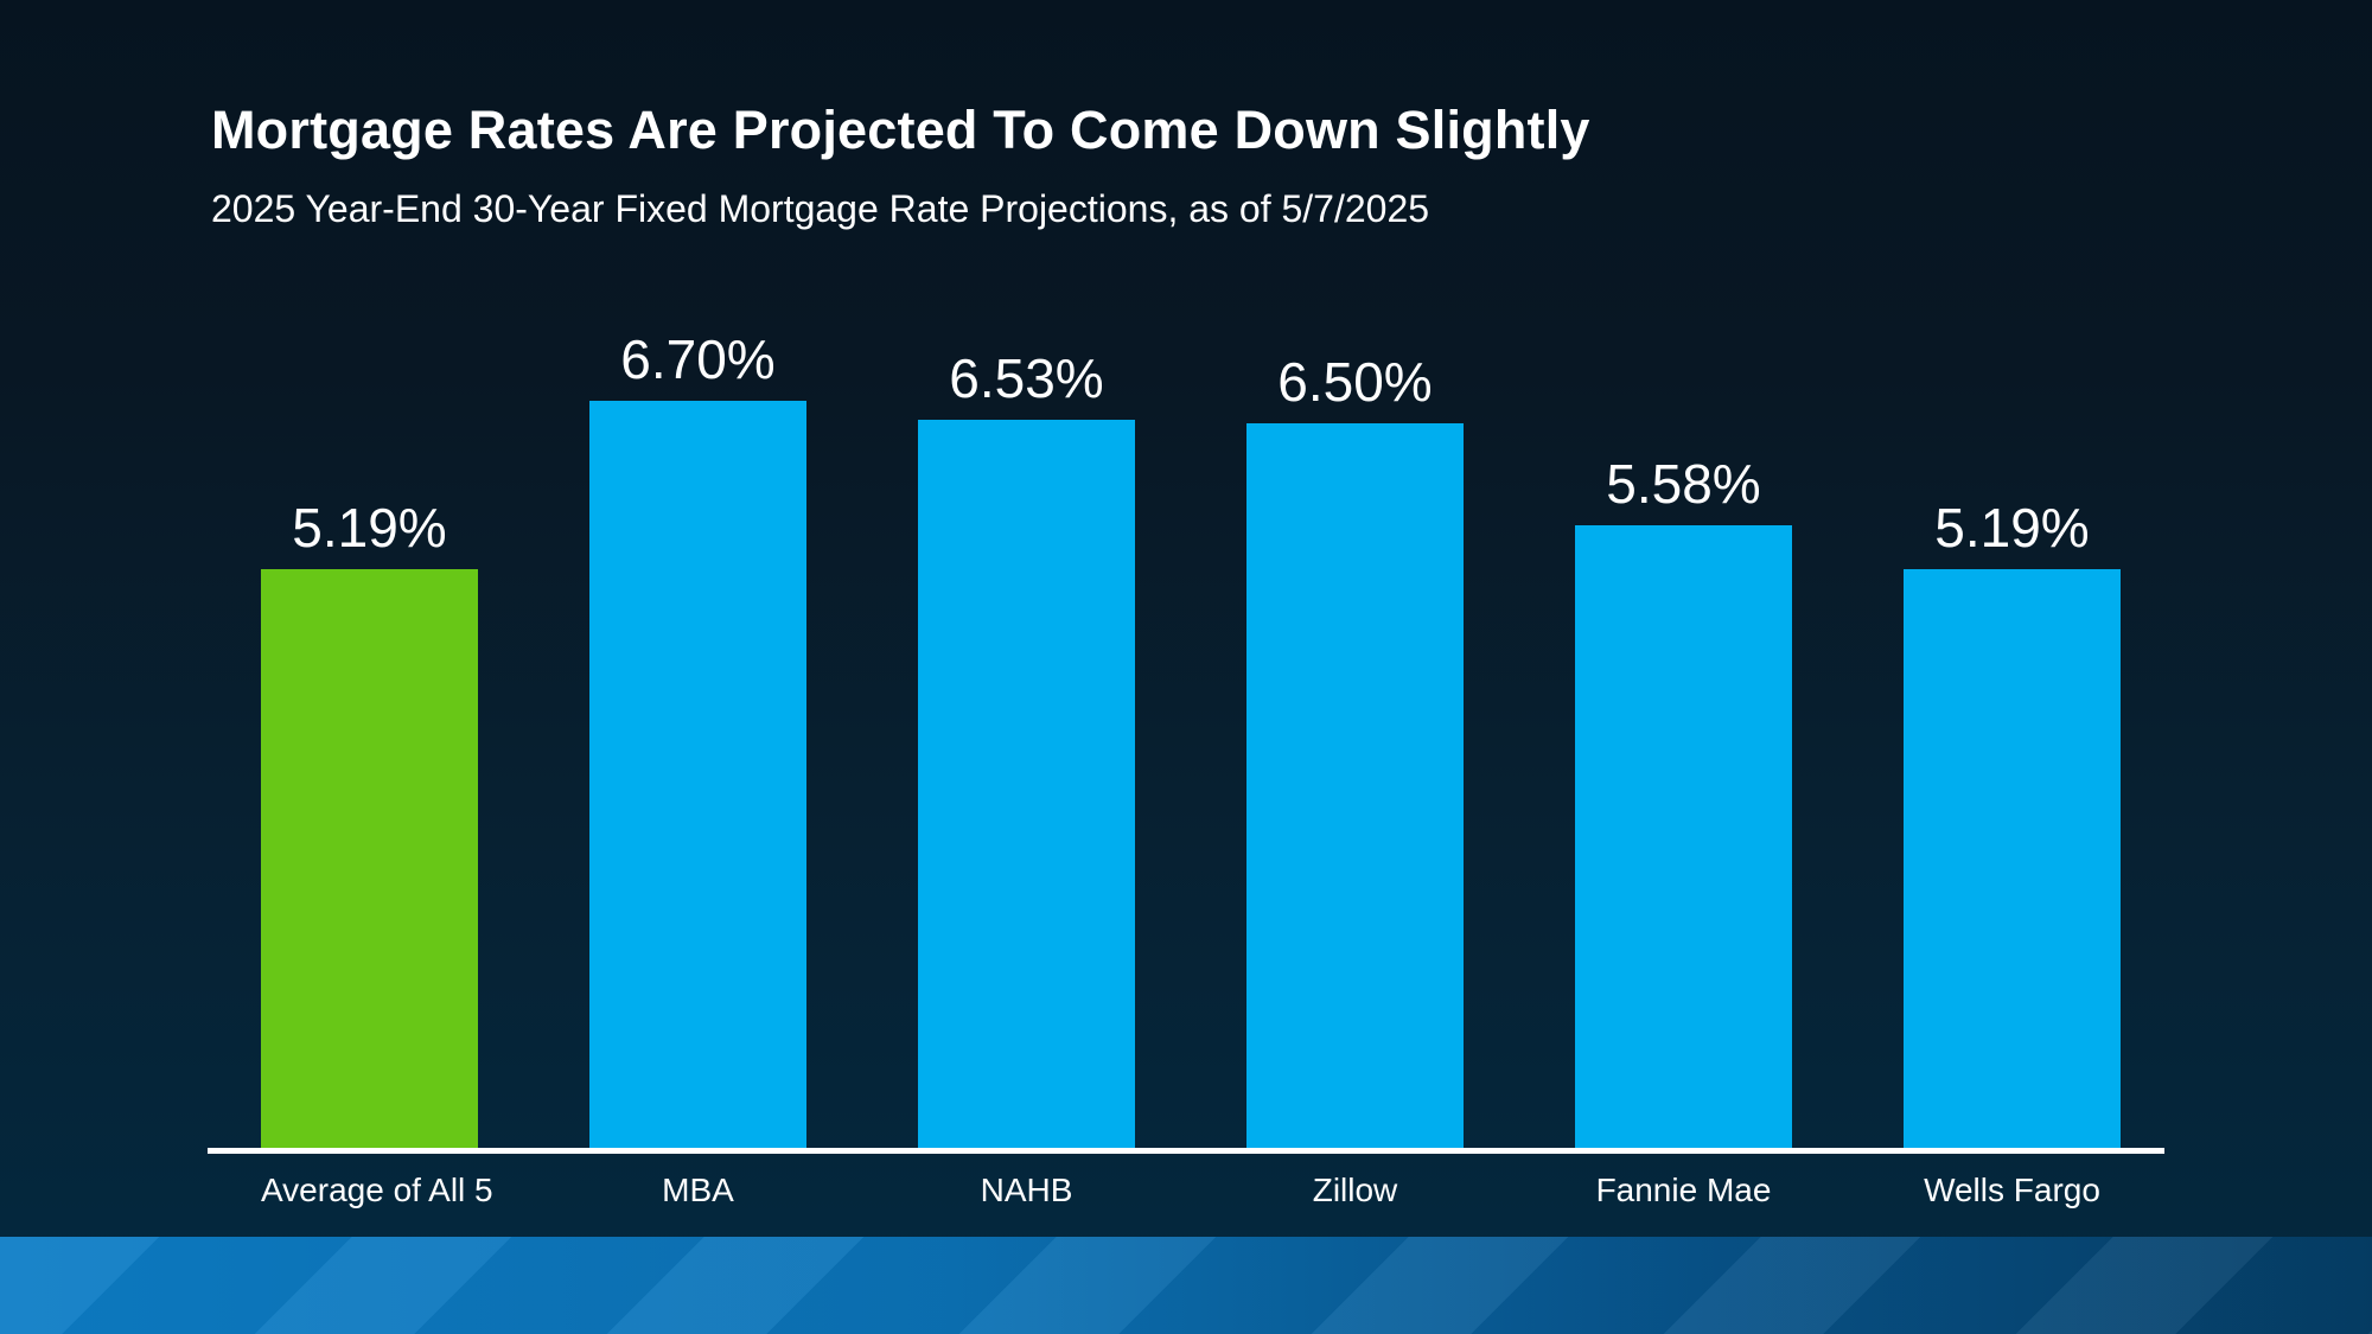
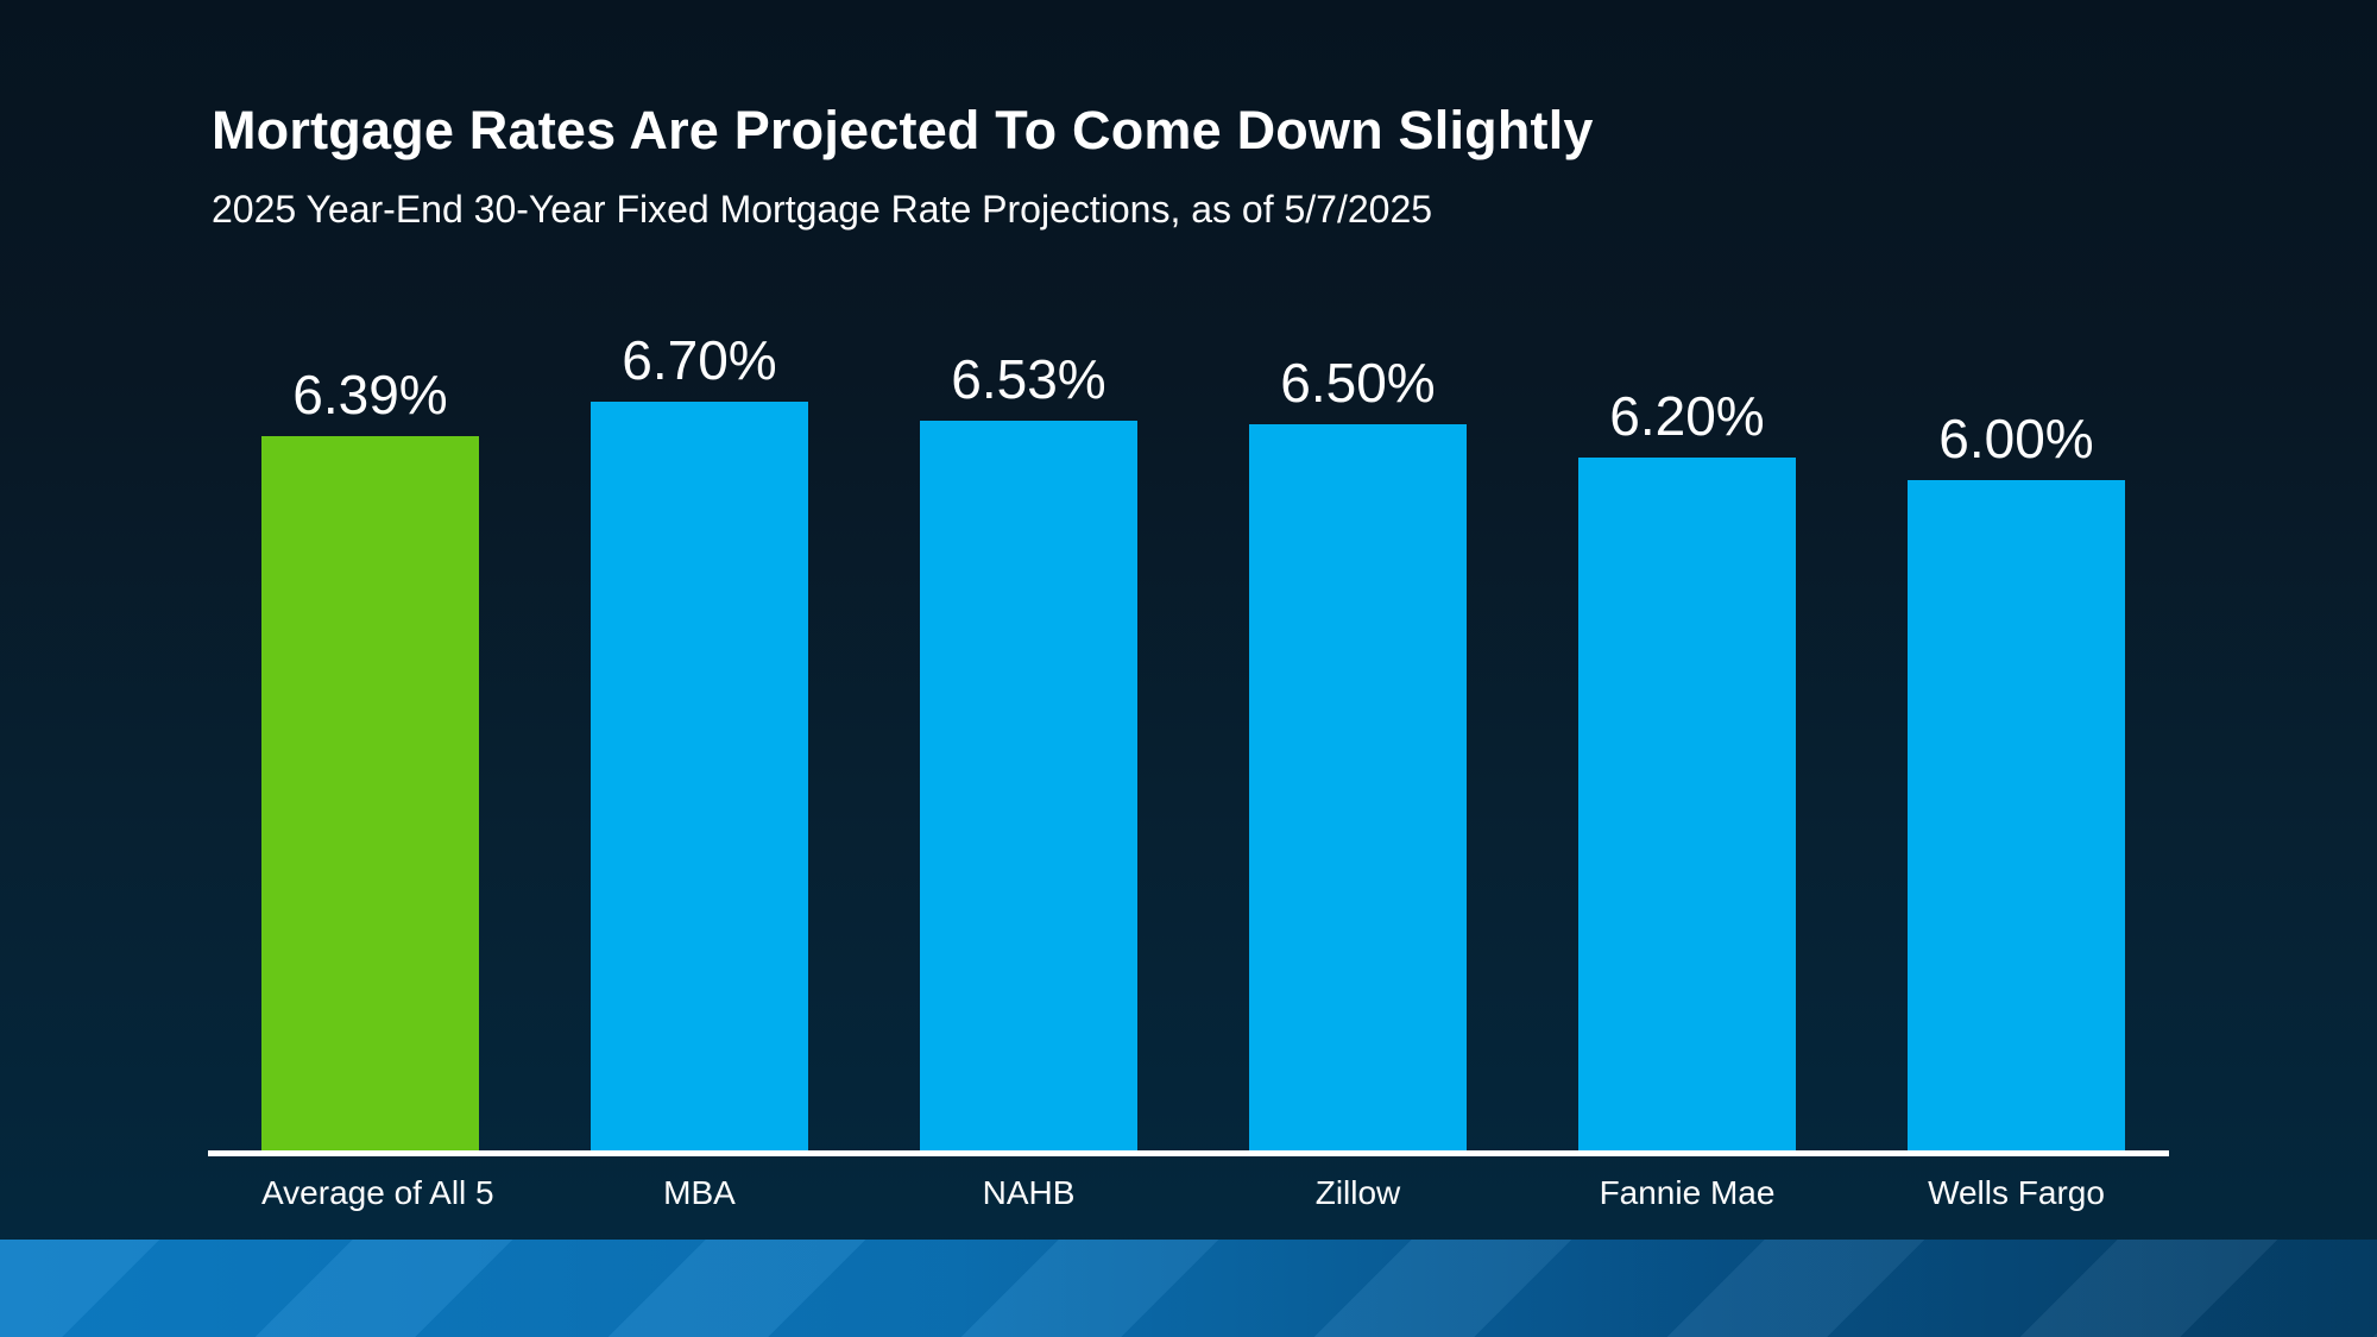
Average of All 5: 5.19% -> 6.39%
Fannie Mae: 5.58% -> 6.20%
Wells Fargo: 5.19% -> 6.00%
